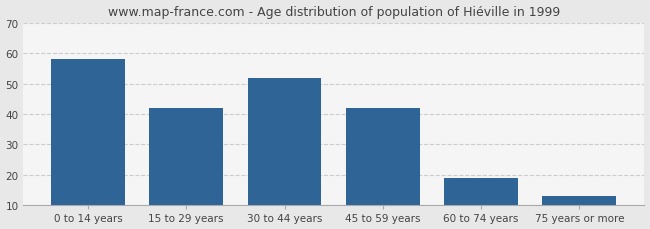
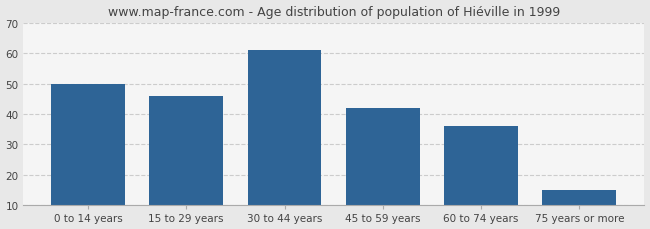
0 to 14 years: 58 -> 50
15 to 29 years: 42 -> 46
30 to 44 years: 52 -> 61
60 to 74 years: 19 -> 36
75 years or more: 13 -> 15
